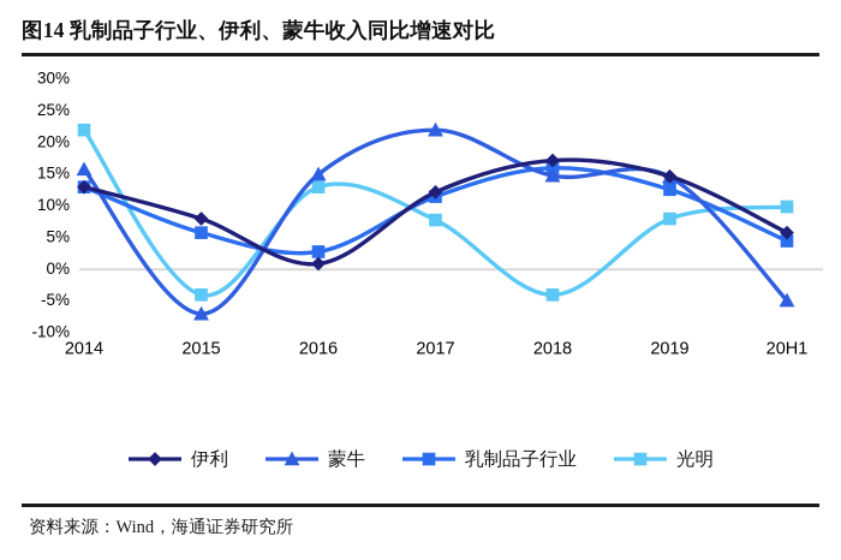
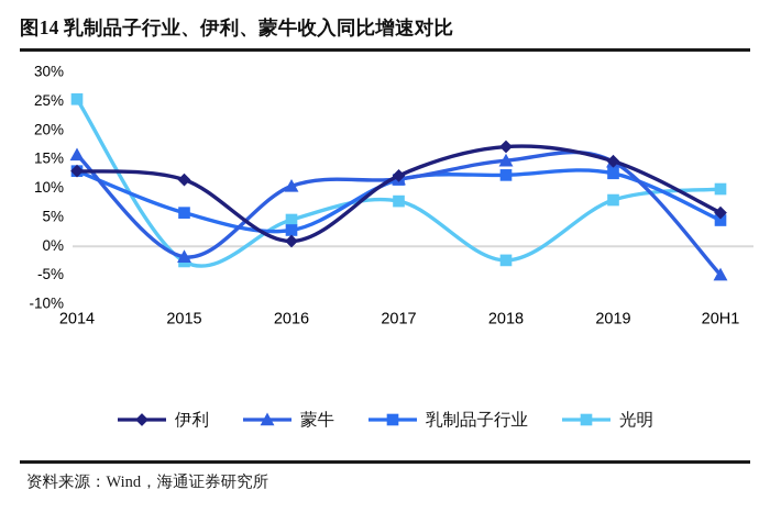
光明/2014: 22% -> 25%
伊利/2015: 8% -> 12%
蒙牛/2015: -7% -> -2%
光明/2015: -4% -> -3%
蒙牛/2016: 15% -> 10%
光明/2016: 13% -> 5%
蒙牛/2017: 22% -> 12%
乳制品子行业/2018: 16% -> 12%
光明/2018: -4% -> -2%
